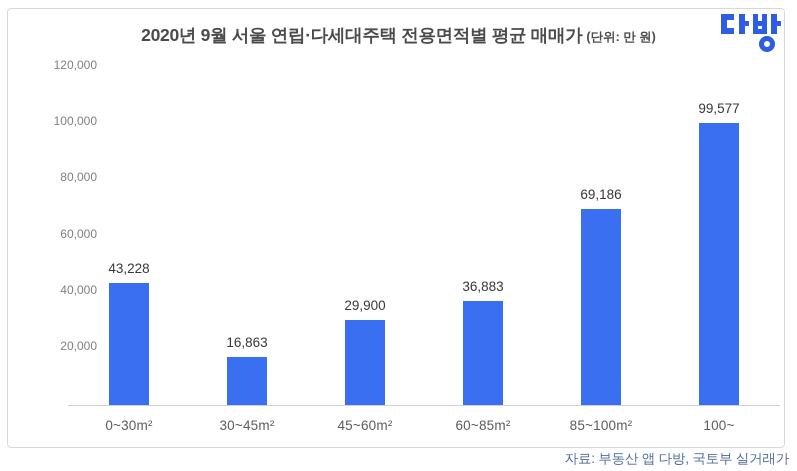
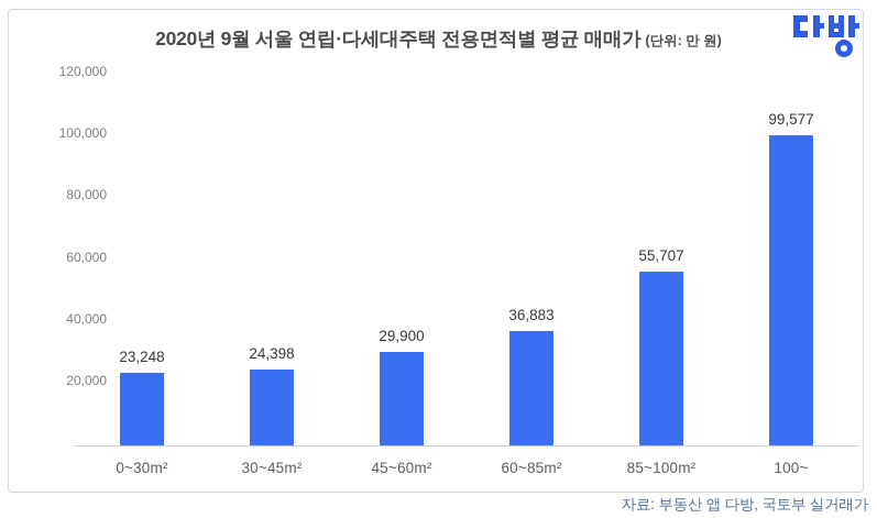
0~30m²: 43,228 -> 23,248
30~45m²: 16,863 -> 24,398
85~100m²: 69,186 -> 55,707
